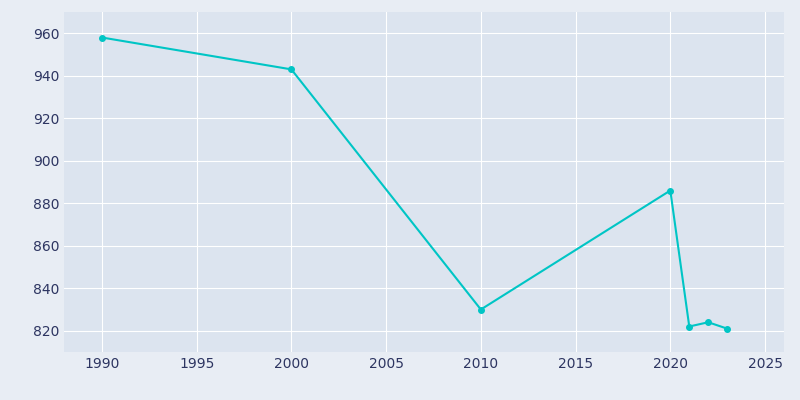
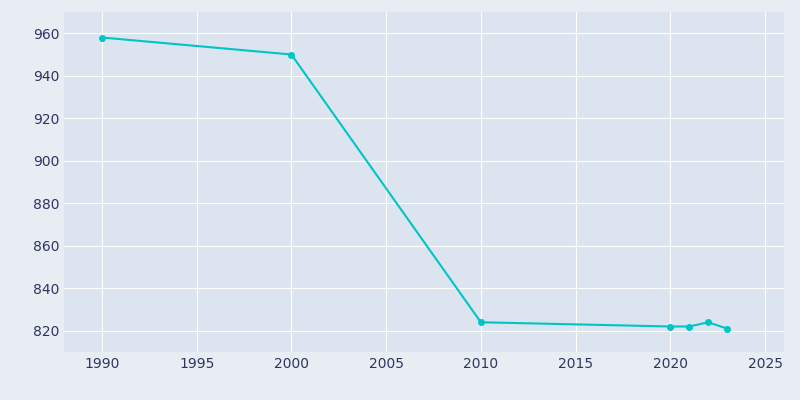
2000: 943 -> 950
2010: 830 -> 824
2020: 886 -> 822
